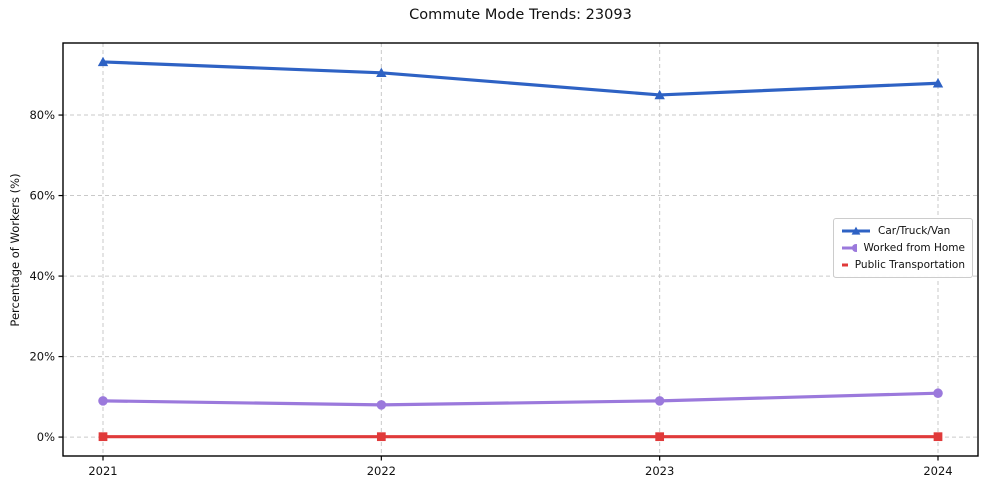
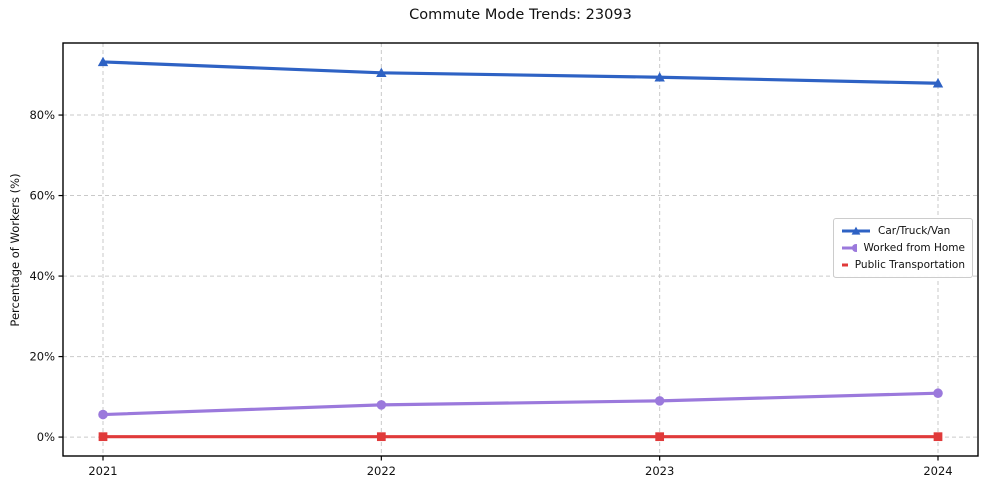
Worked from Home/2021: 9% -> 6%
Car/Truck/Van/2023: 85% -> 89%
